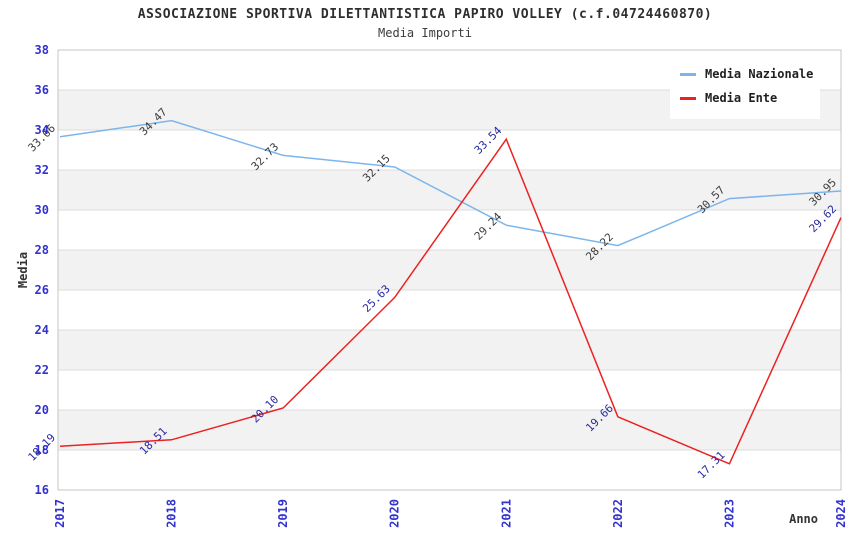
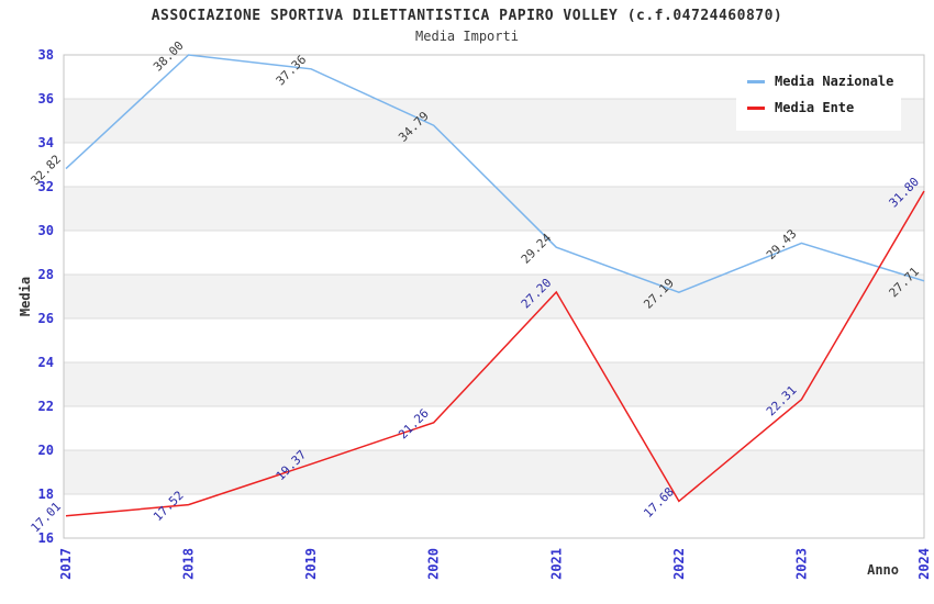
Media Nazionale/2017: 33.66 -> 32.82
Media Ente/2017: 18.19 -> 17.01
Media Nazionale/2018: 34.47 -> 38.00
Media Ente/2018: 18.51 -> 17.52
Media Nazionale/2019: 32.73 -> 37.36
Media Ente/2019: 20.10 -> 19.37
Media Nazionale/2020: 32.15 -> 34.79
Media Ente/2020: 25.63 -> 21.26
Media Ente/2021: 33.54 -> 27.20
Media Nazionale/2022: 28.22 -> 27.19
Media Ente/2022: 19.66 -> 17.68
Media Nazionale/2023: 30.57 -> 29.43
Media Ente/2023: 17.31 -> 22.31
Media Nazionale/2024: 30.95 -> 27.71
Media Ente/2024: 29.62 -> 31.80
